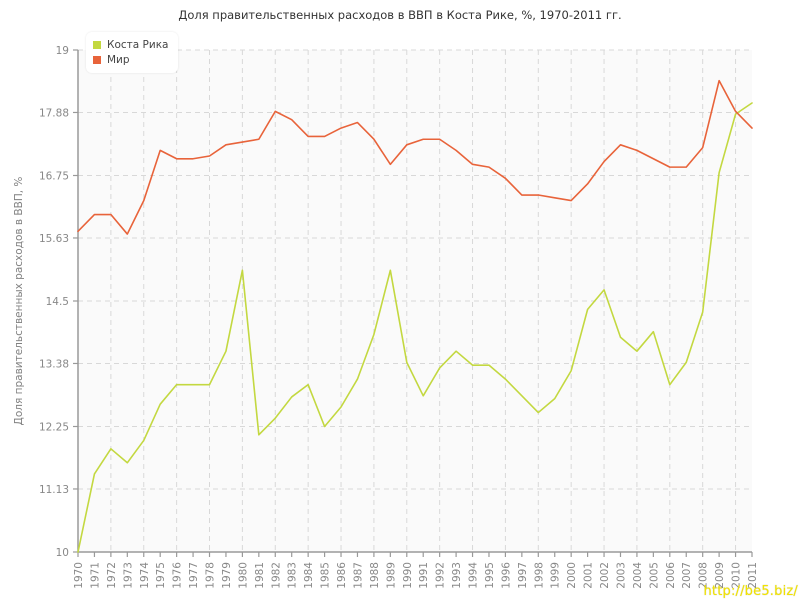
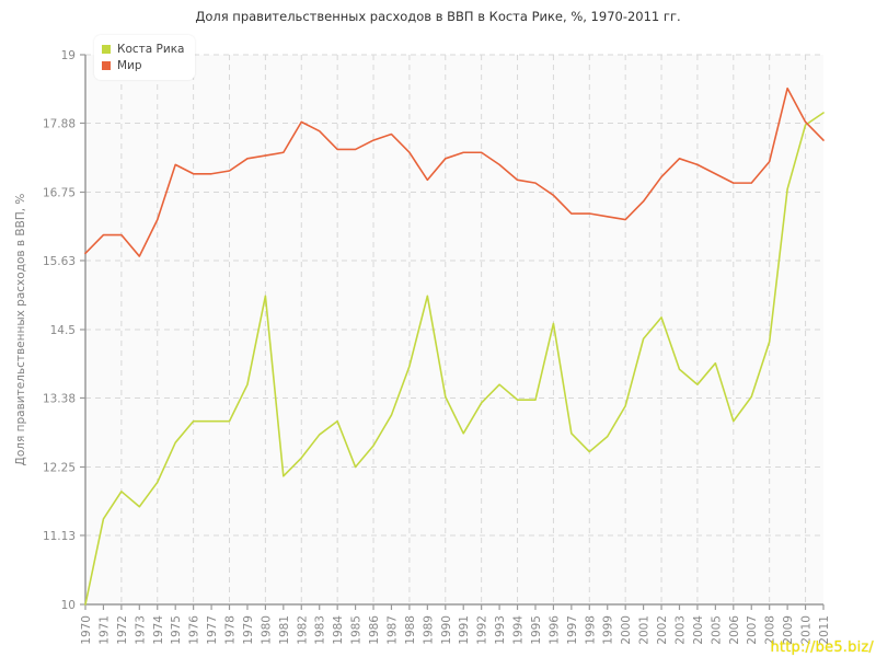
Коста Рика/1996: 13.1 -> 14.6
